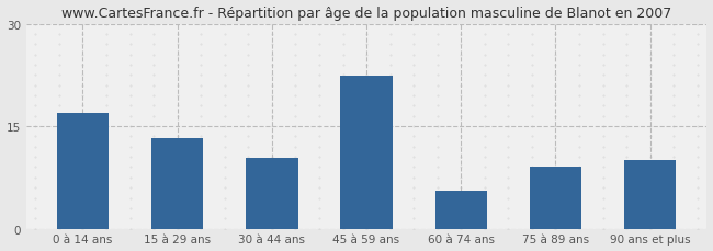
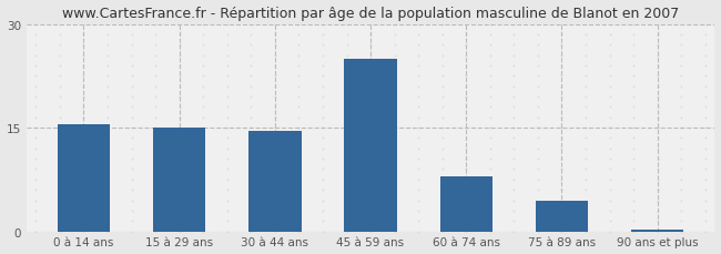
0 à 14 ans: 17.0 -> 15.5
15 à 29 ans: 13.2 -> 15.0
30 à 44 ans: 10.4 -> 14.5
45 à 59 ans: 22.4 -> 25.0
60 à 74 ans: 5.6 -> 8.0
75 à 89 ans: 9.0 -> 4.5
90 ans et plus: 10.0 -> 0.3
